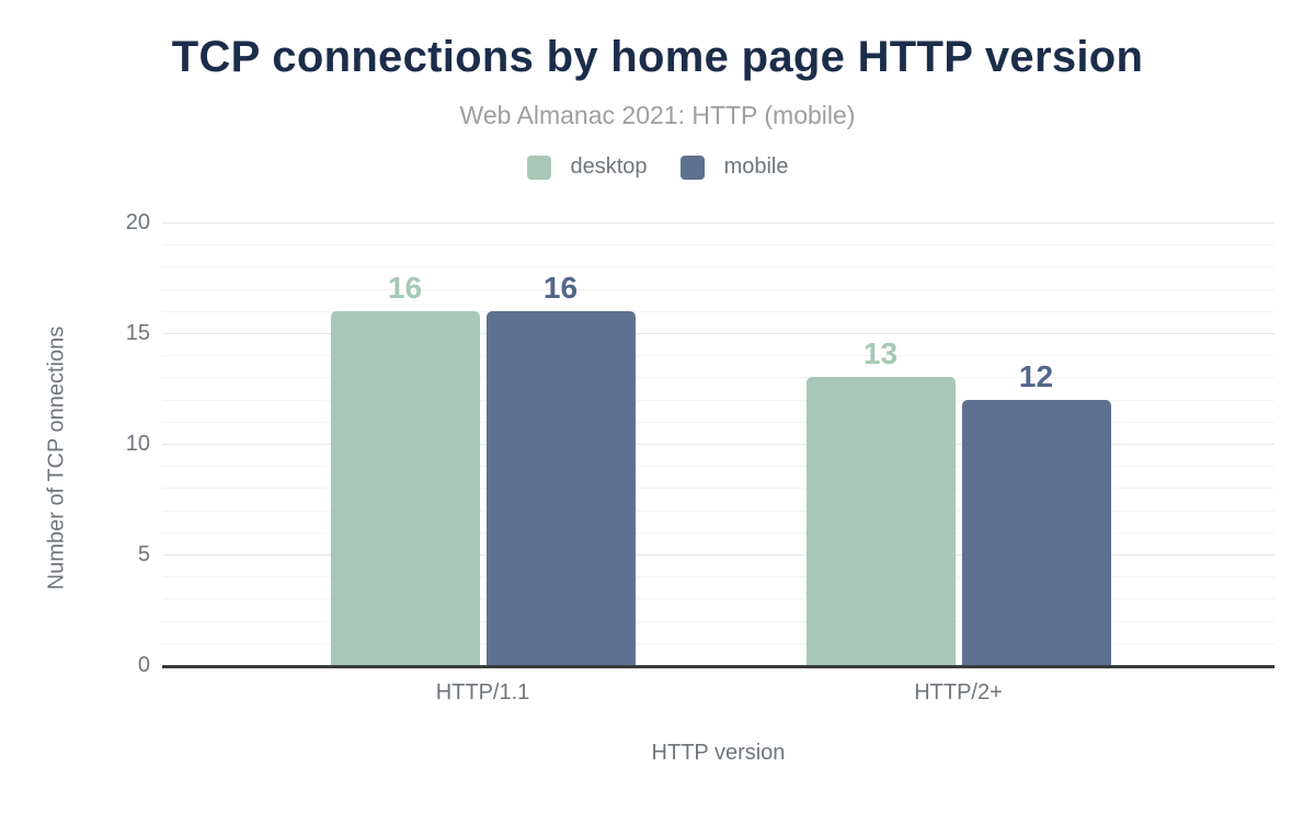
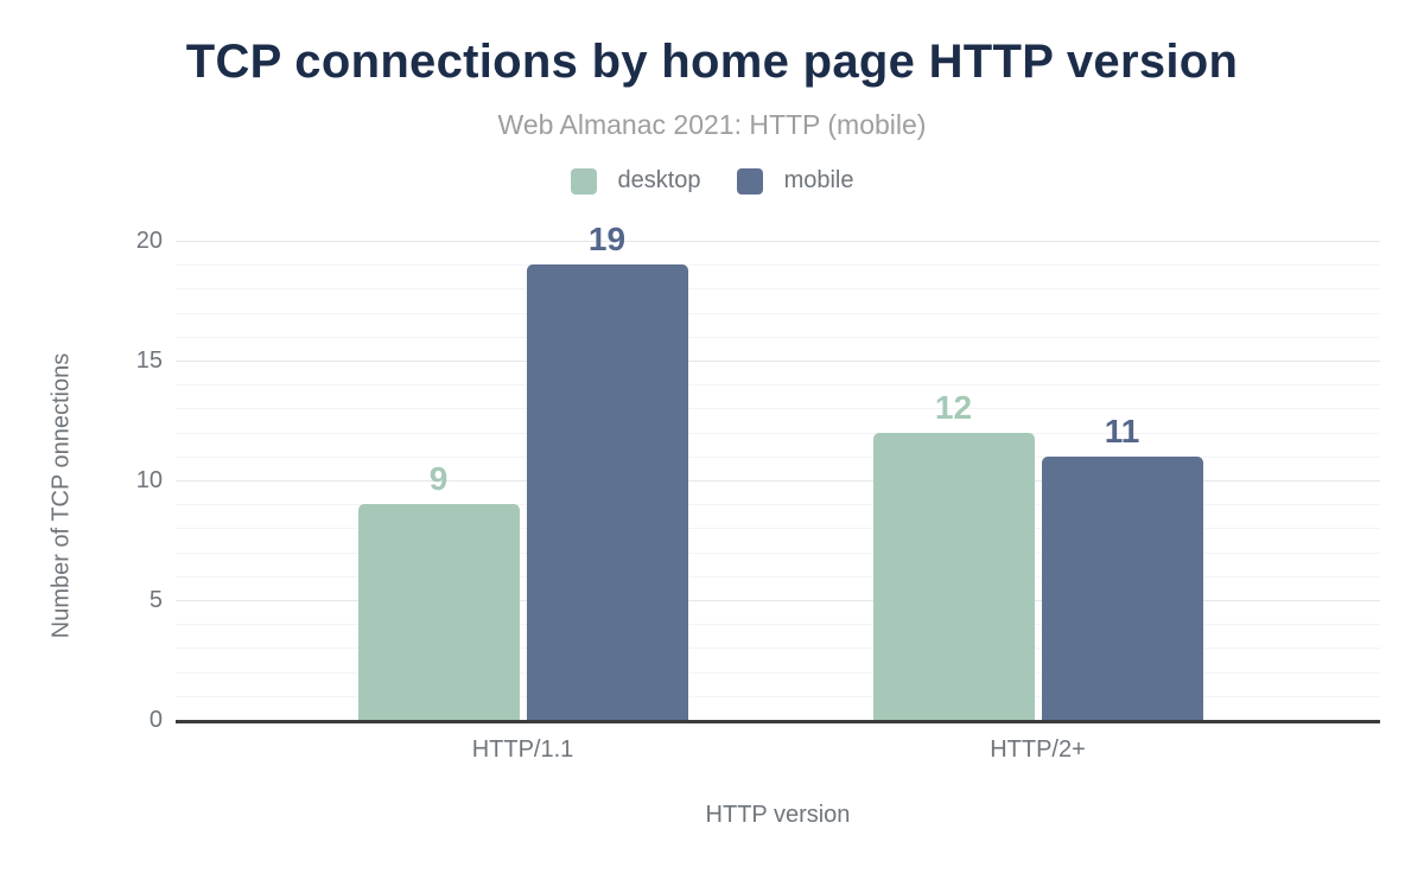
desktop/HTTP/1.1: 16 -> 9
mobile/HTTP/1.1: 16 -> 19
desktop/HTTP/2+: 13 -> 12
mobile/HTTP/2+: 12 -> 11
